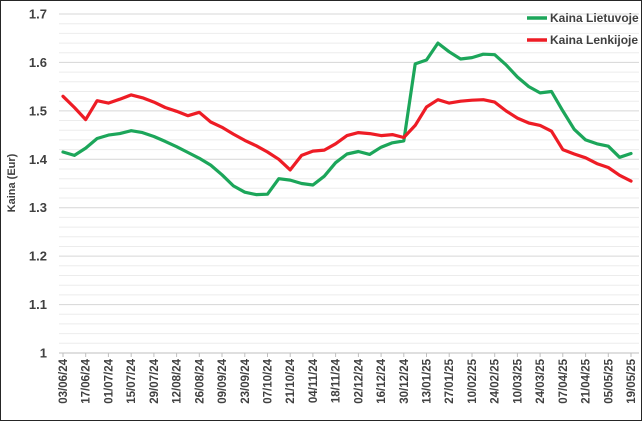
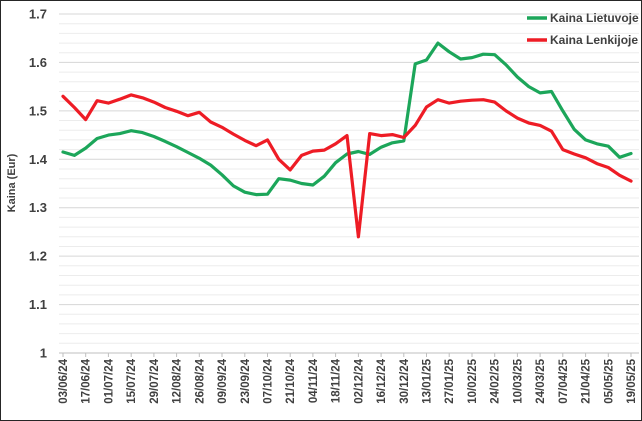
Kaina Lenkijoje/07/10/24: 1.42 -> 1.44
Kaina Lenkijoje/02/12/24: 1.46 -> 1.24
